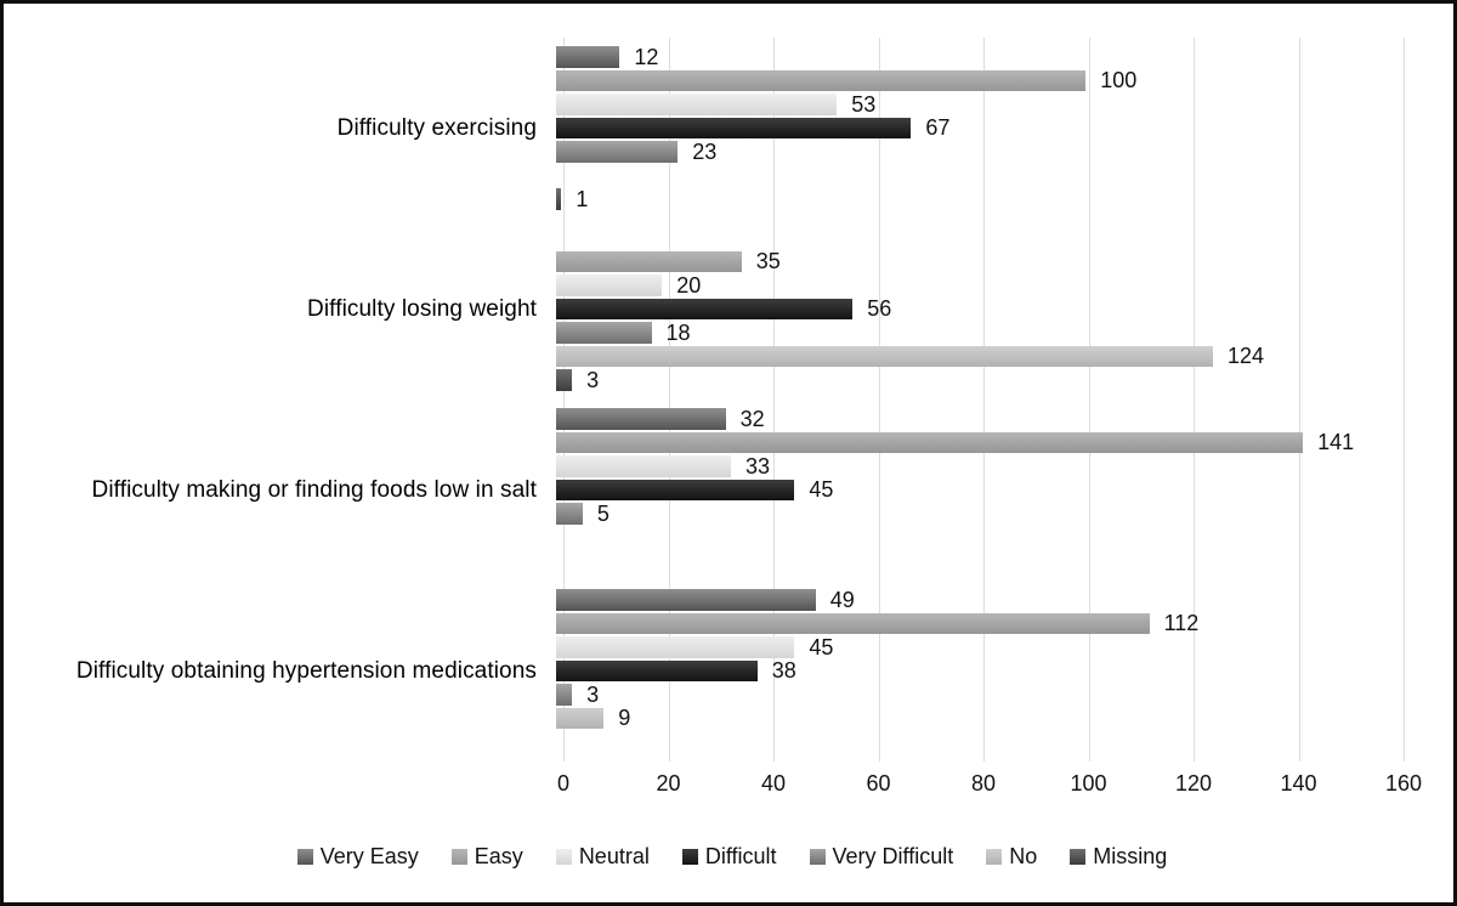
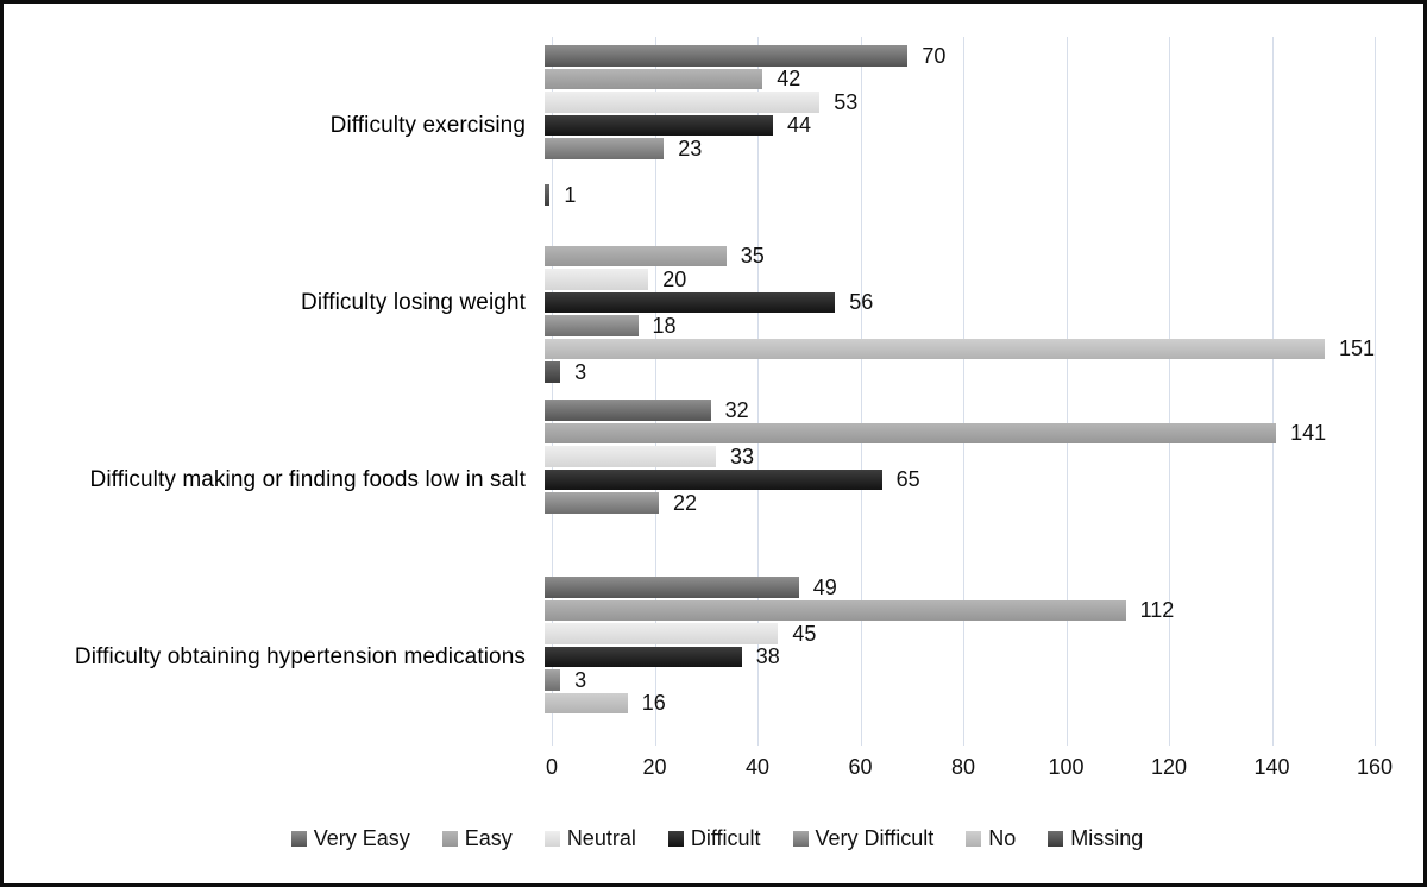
Very Easy/Difficulty exercising: 12 -> 70
Easy/Difficulty exercising: 100 -> 42
Difficult/Difficulty exercising: 67 -> 44
No/Difficulty losing weight: 124 -> 151
Difficult/Difficulty making or finding foods low in salt: 45 -> 65
Very Difficult/Difficulty making or finding foods low in salt: 5 -> 22
No/Difficulty obtaining hypertension medications: 9 -> 16
